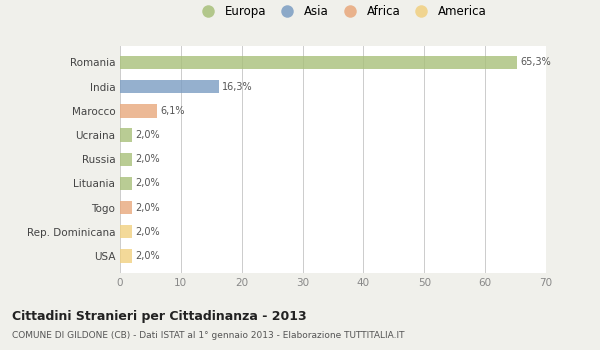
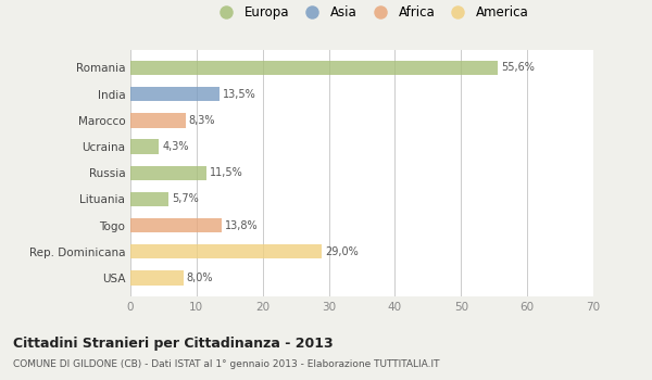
Romania: 65,3% -> 55,6%
India: 16,3% -> 13,5%
Marocco: 6,1% -> 8,3%
Ucraina: 2,0% -> 4,3%
Russia: 2,0% -> 11,5%
Lituania: 2,0% -> 5,7%
Togo: 2,0% -> 13,8%
Rep. Dominicana: 2,0% -> 29,0%
USA: 2,0% -> 8,0%
